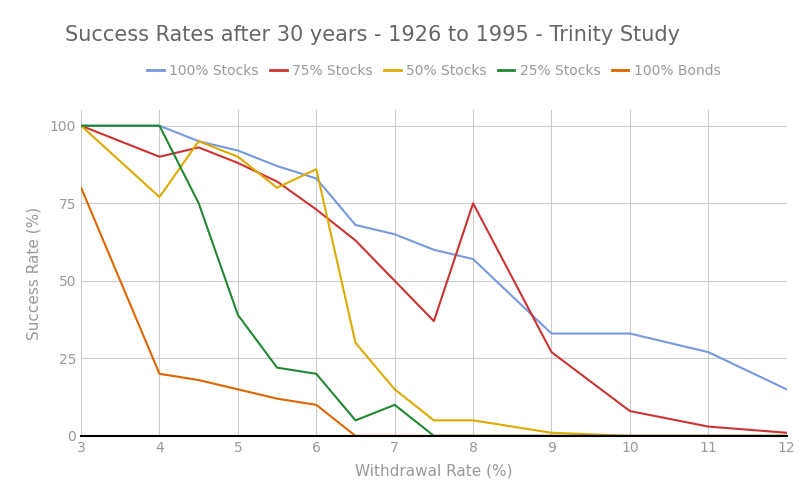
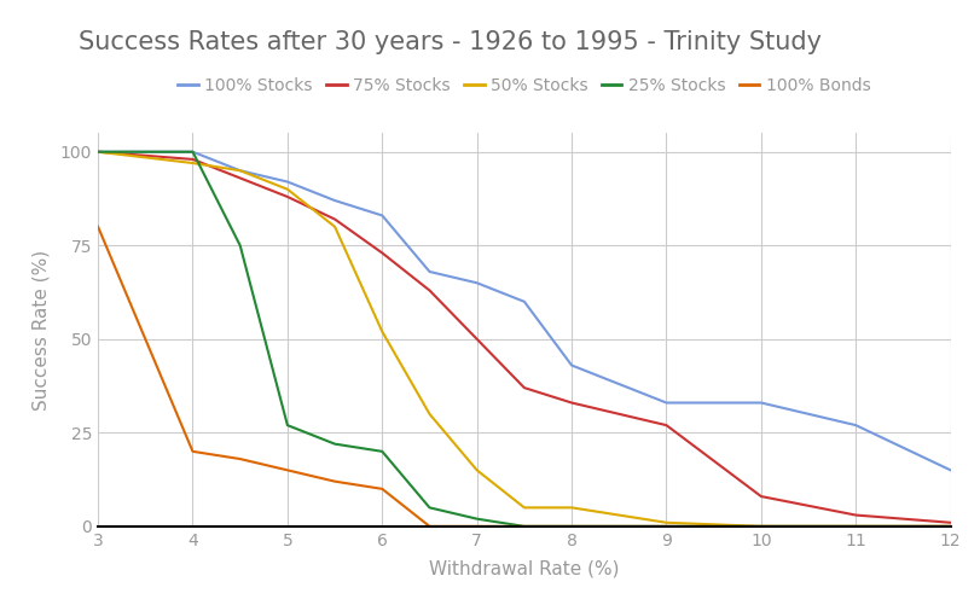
75% Stocks/4: 90 -> 98
50% Stocks/4: 77 -> 97
25% Stocks/5: 39 -> 27
50% Stocks/6: 86 -> 52
25% Stocks/7: 10 -> 2
100% Stocks/8: 57 -> 43
75% Stocks/8: 75 -> 33
